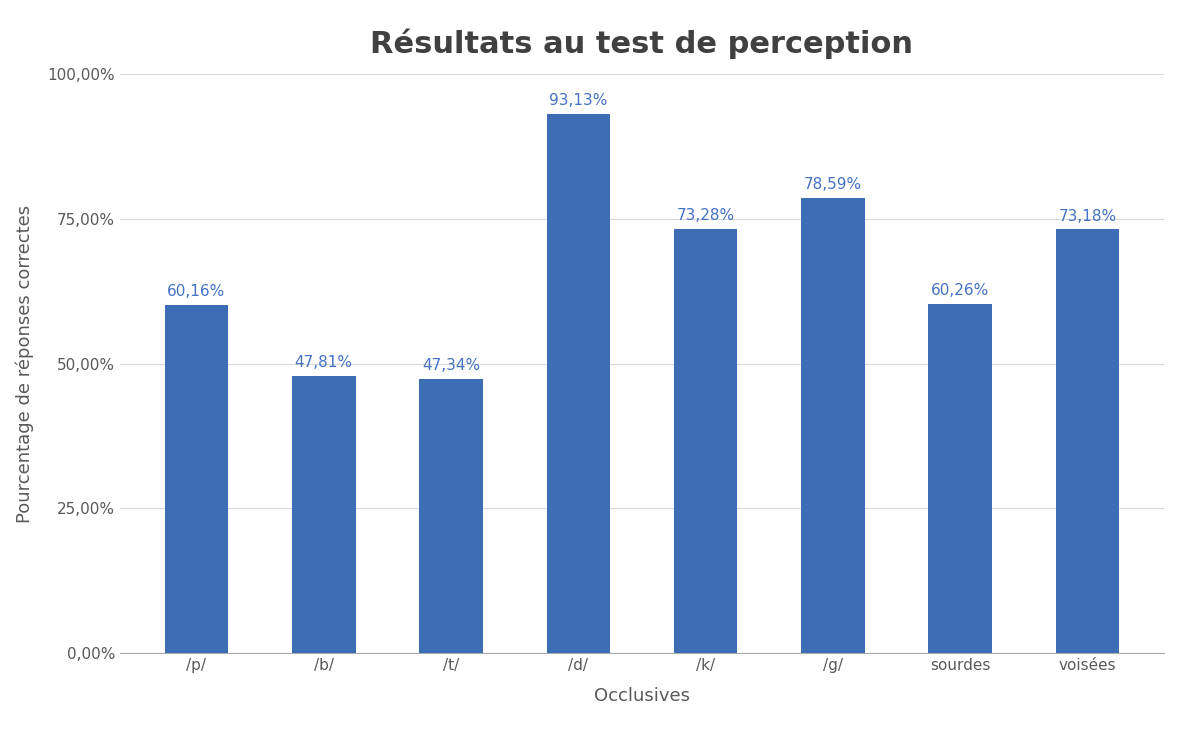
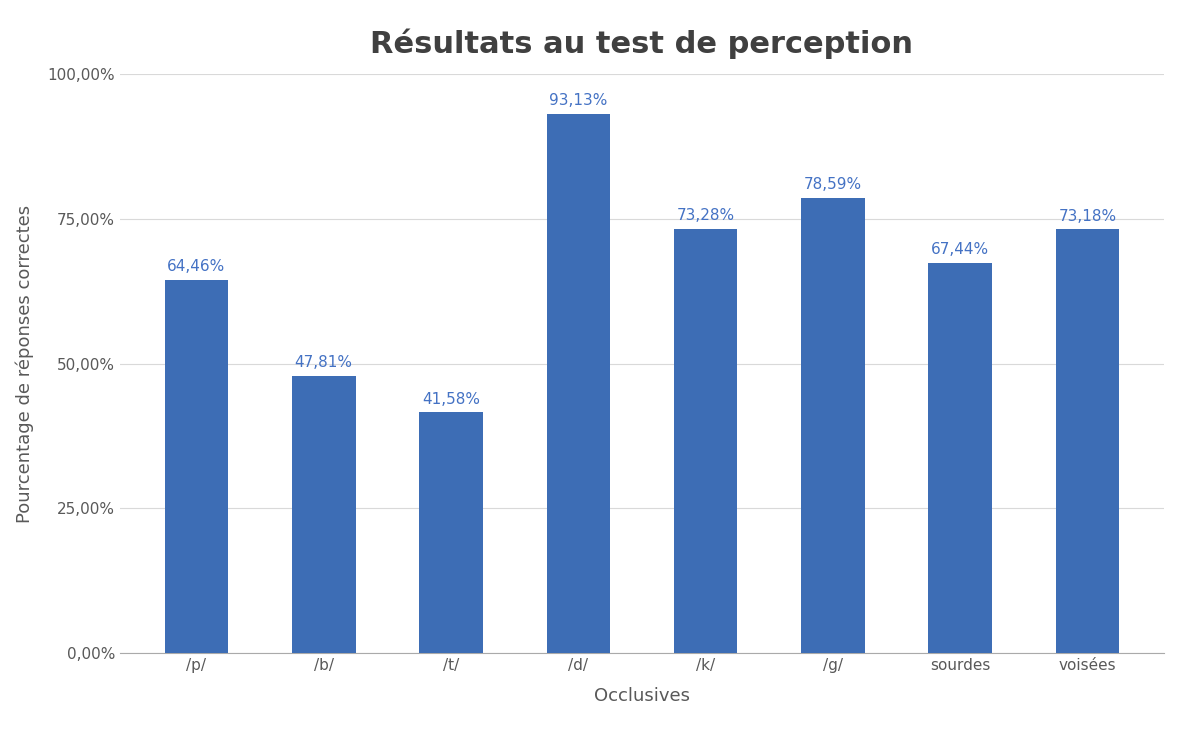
/p/: 60,16% -> 64,46%
/t/: 47,34% -> 41,58%
sourdes: 60,26% -> 67,44%
